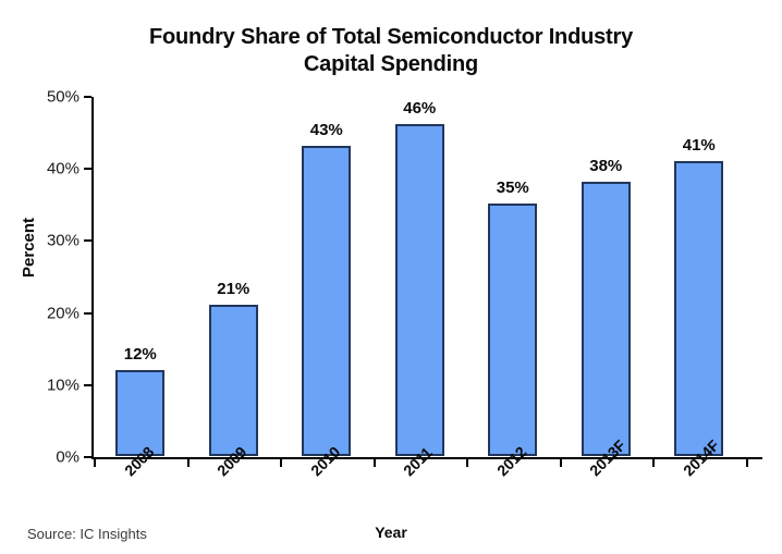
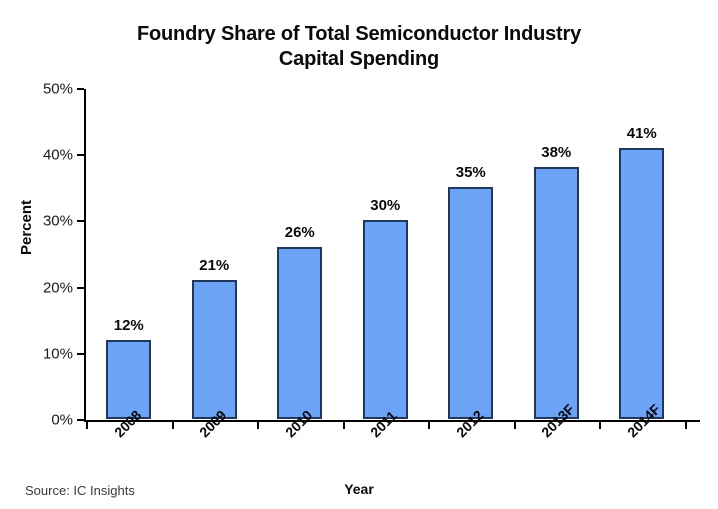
2010: 43% -> 26%
2011: 46% -> 30%
